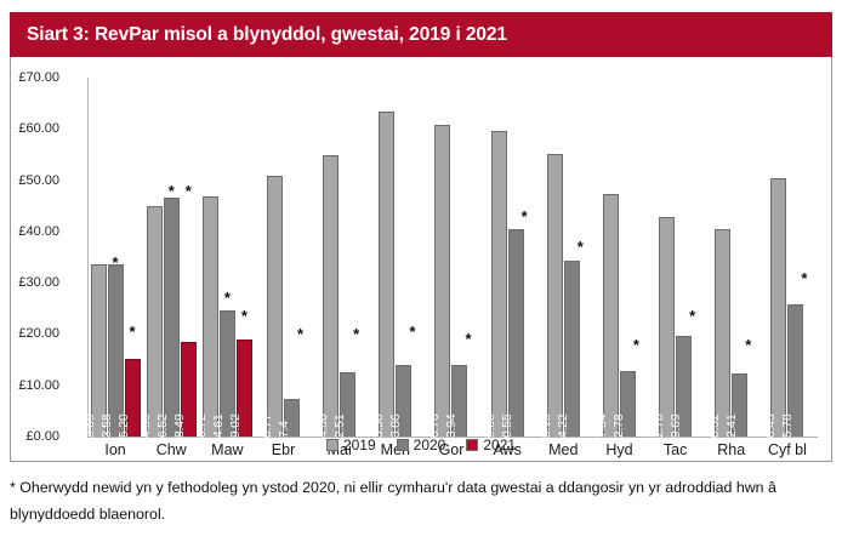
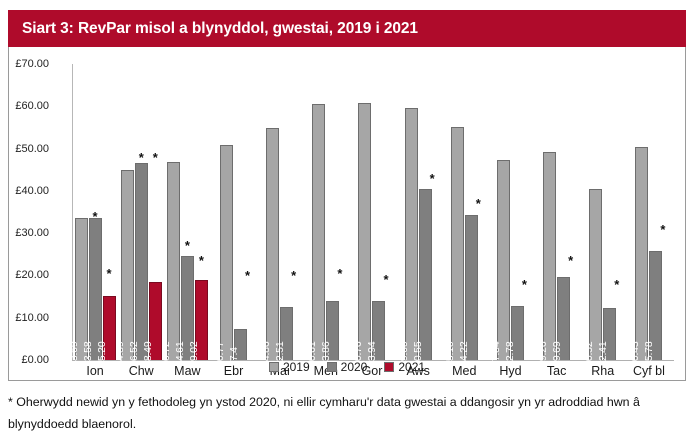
2019/Meh: £63.30 -> £60.61
2019/Tac: £42.78 -> £49.26
